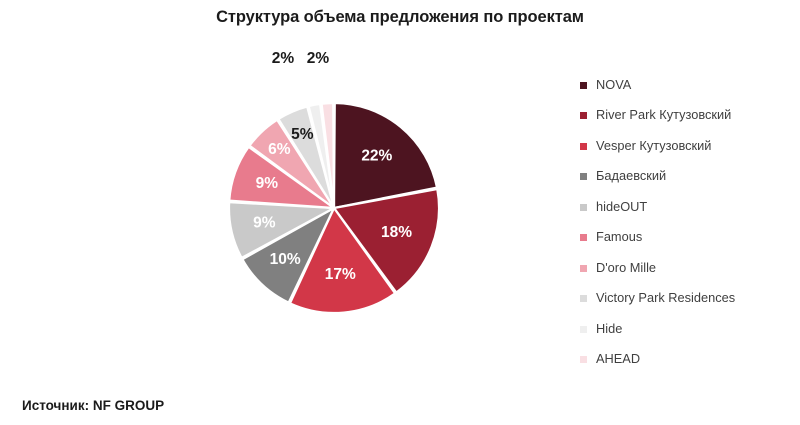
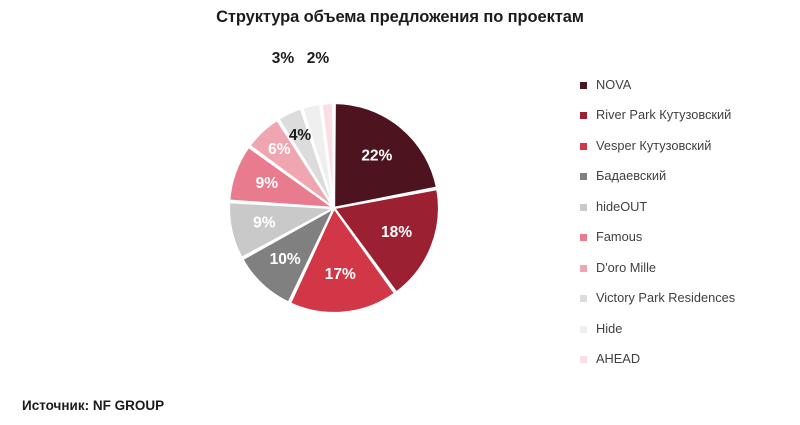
Victory Park Residences: 5% -> 4%
Hide: 2% -> 3%
